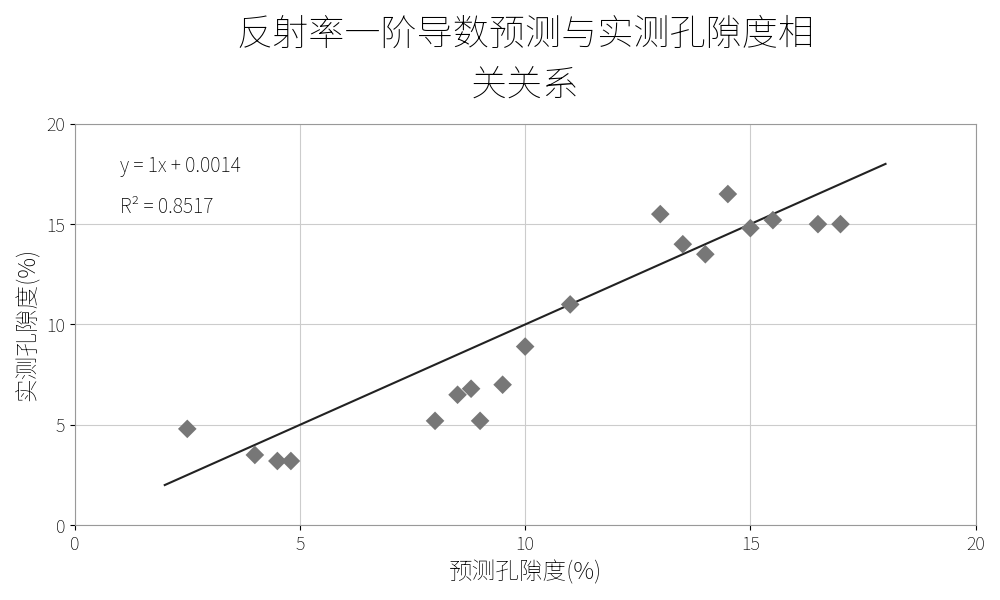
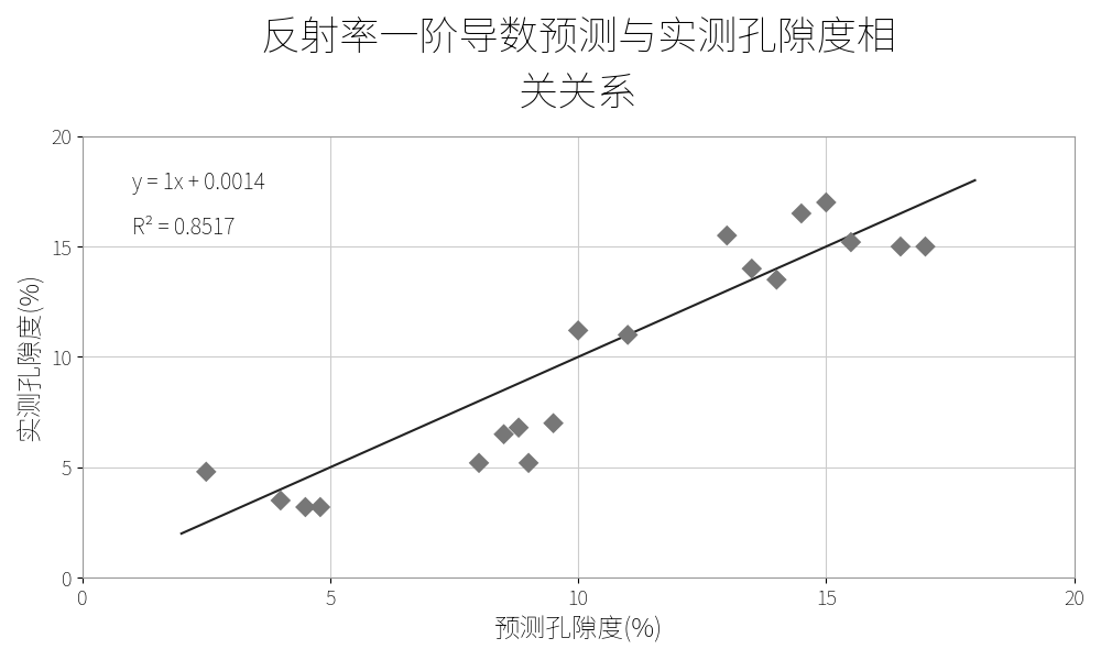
10: 8.9 -> 11.2
15: 14.8 -> 17.0
